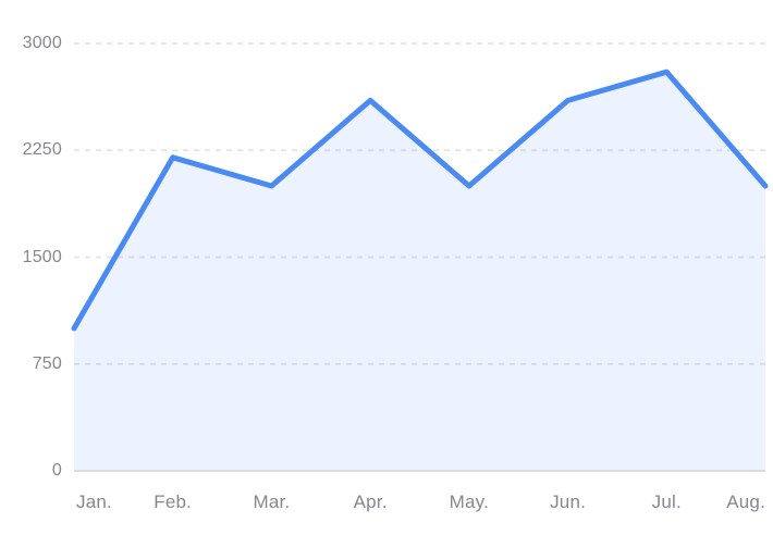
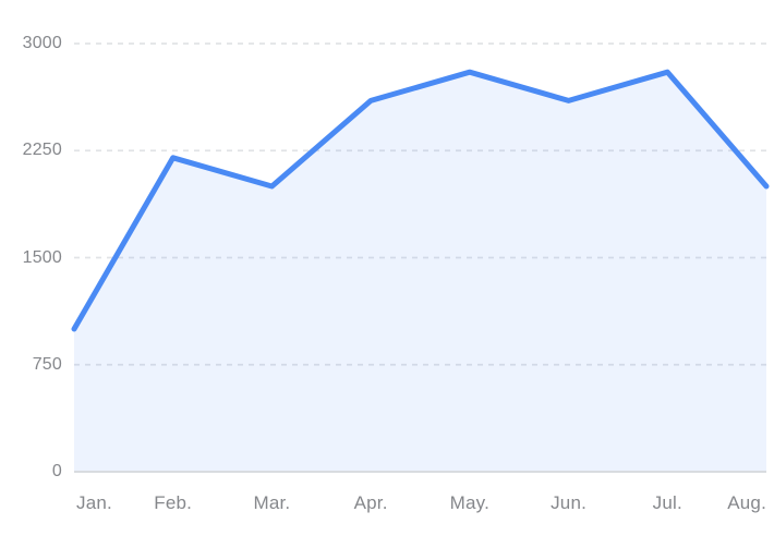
May.: 2000 -> 2800
